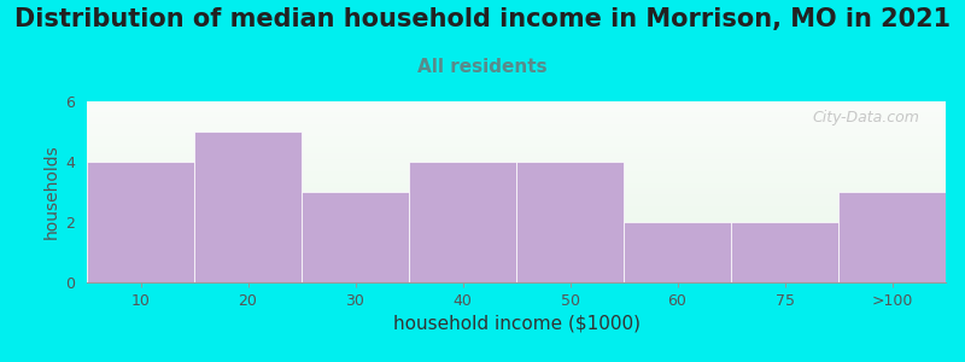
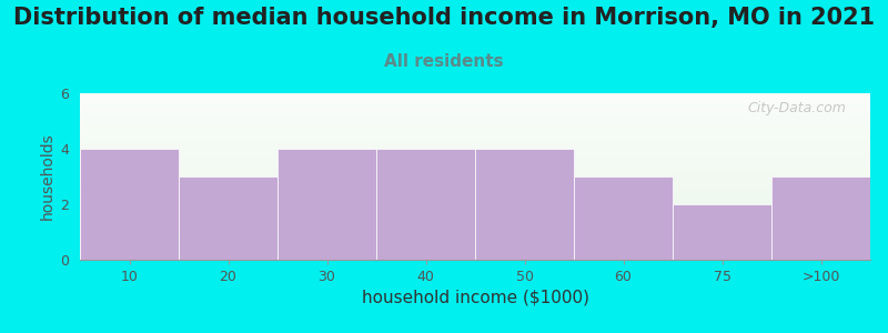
20: 5 -> 3
30: 3 -> 4
60: 2 -> 3
